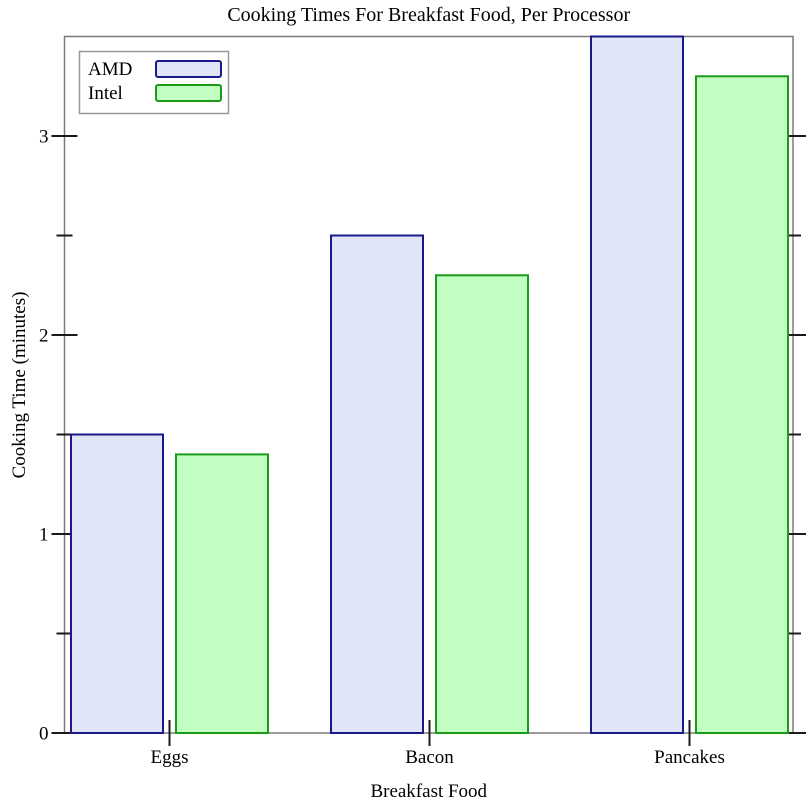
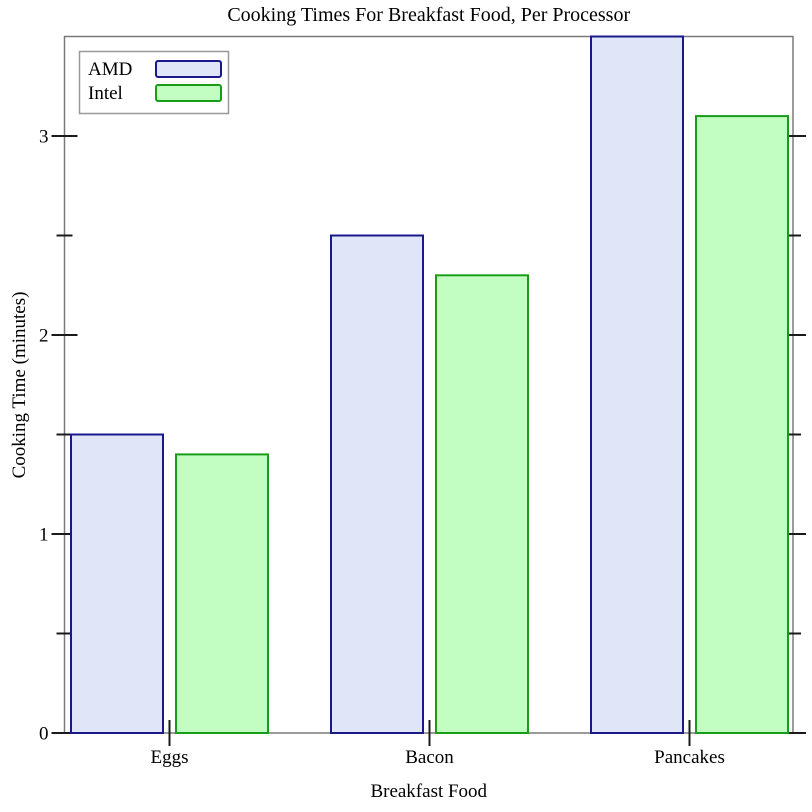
Intel/Pancakes: 3.3 -> 3.1
